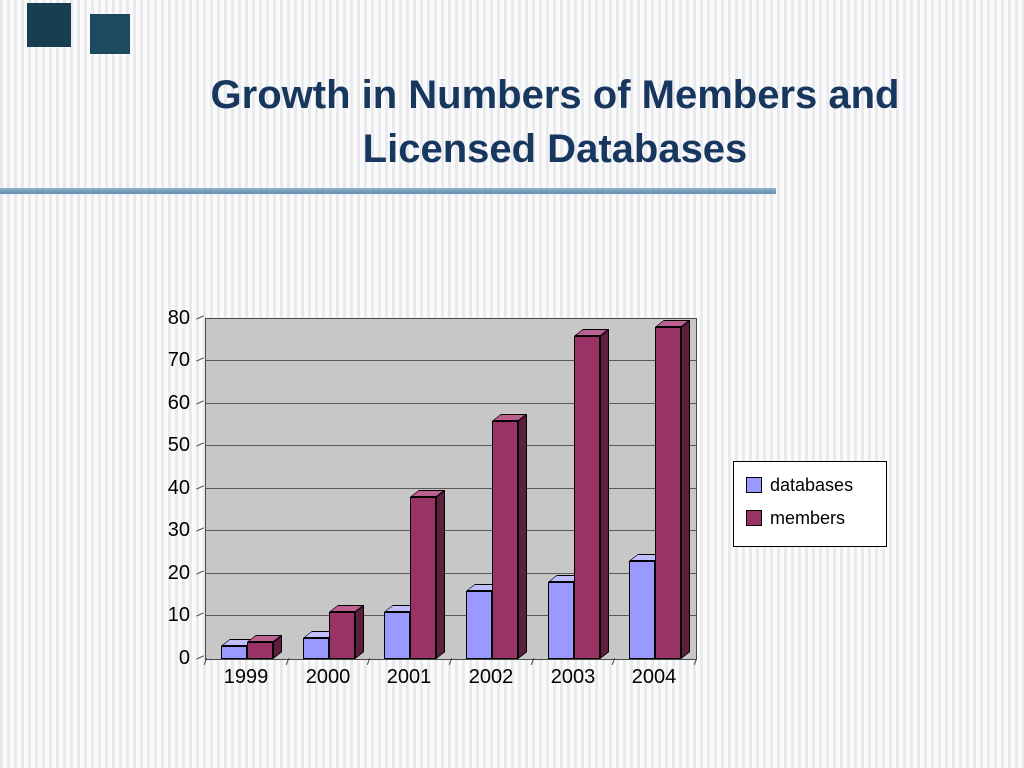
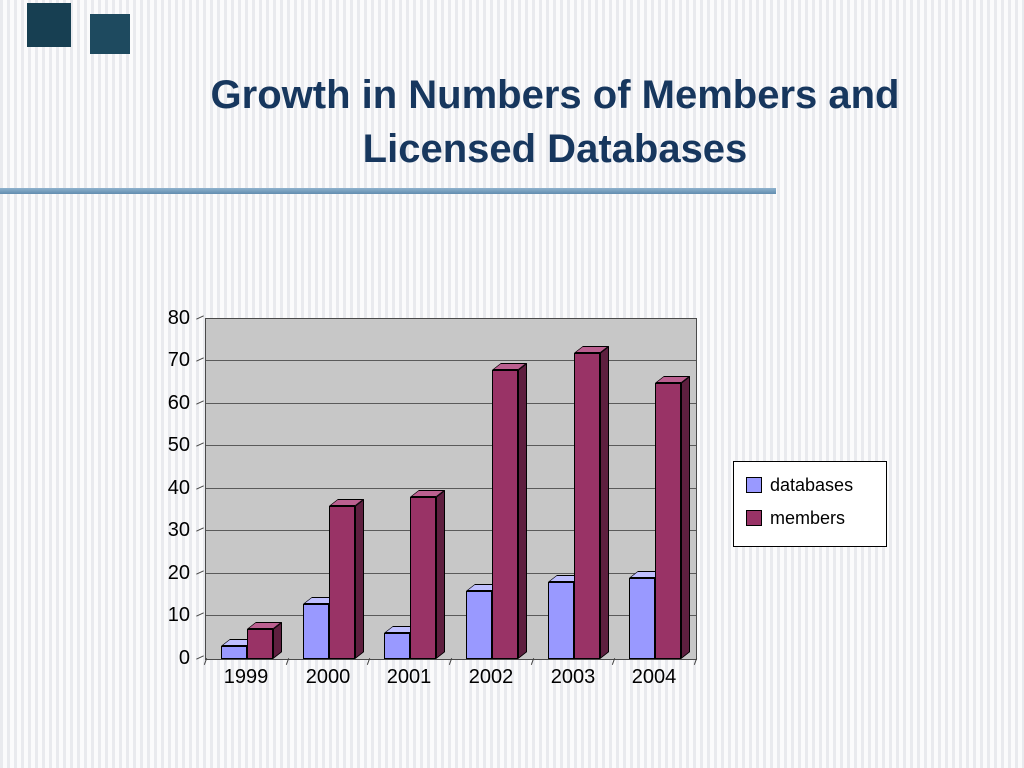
members/1999: 4 -> 7
databases/2000: 5 -> 13
members/2000: 11 -> 36
databases/2001: 11 -> 6
members/2002: 56 -> 68
members/2003: 76 -> 72
databases/2004: 23 -> 19
members/2004: 78 -> 65
